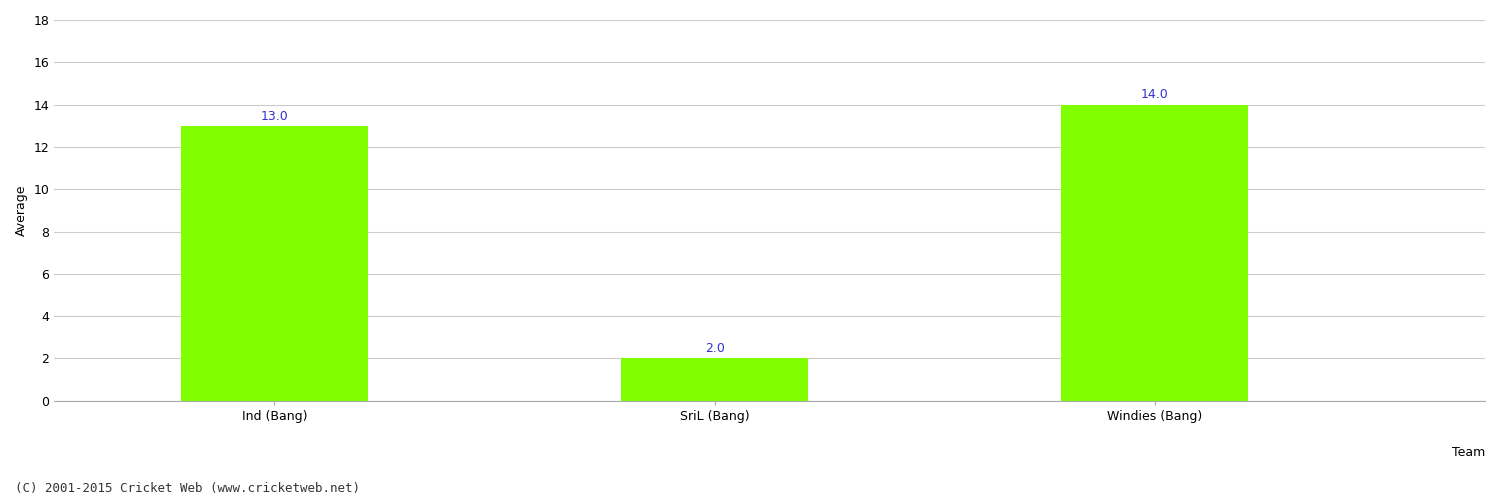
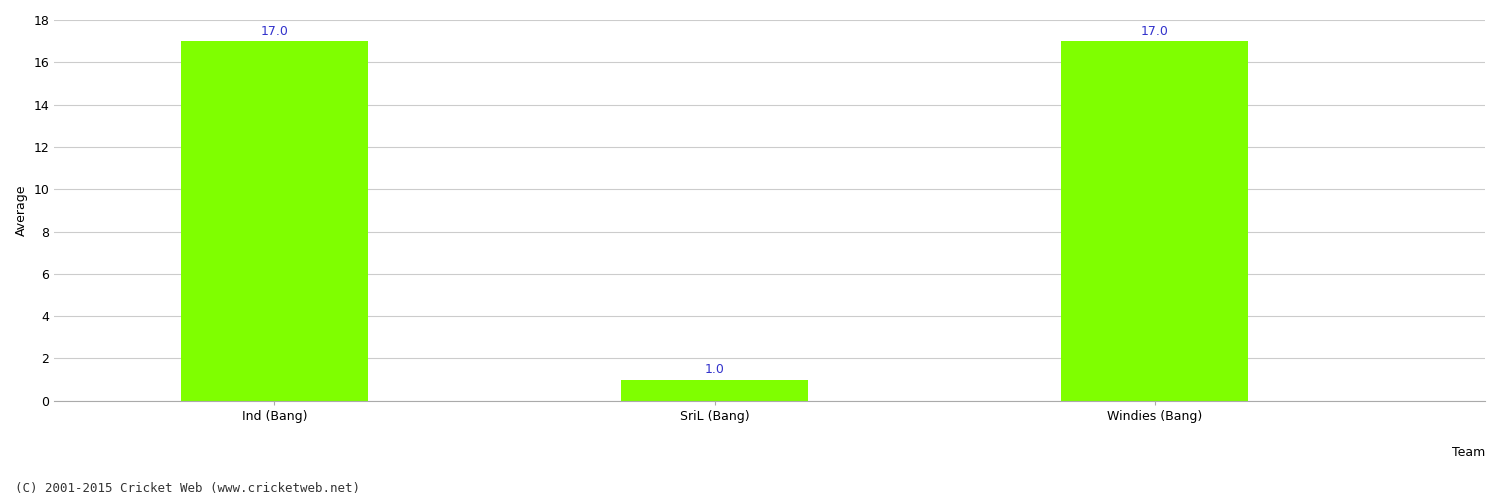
Ind (Bang): 13.0 -> 17.0
SriL (Bang): 2.0 -> 1.0
Windies (Bang): 14.0 -> 17.0
